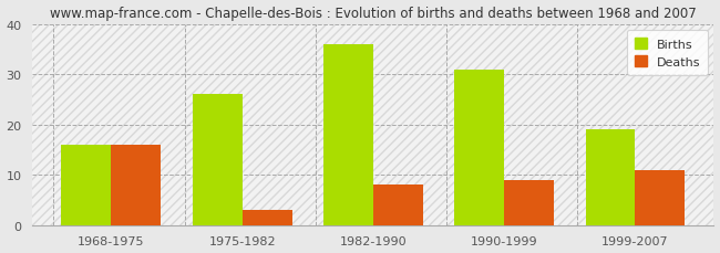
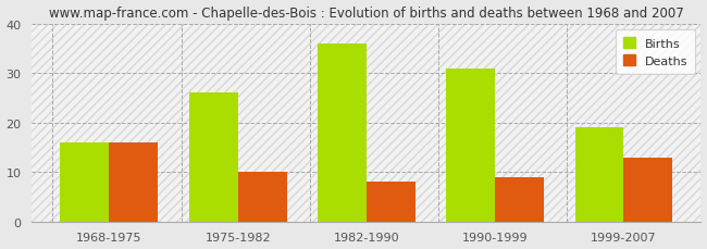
Deaths/1975-1982: 3 -> 10
Deaths/1999-2007: 11 -> 13
